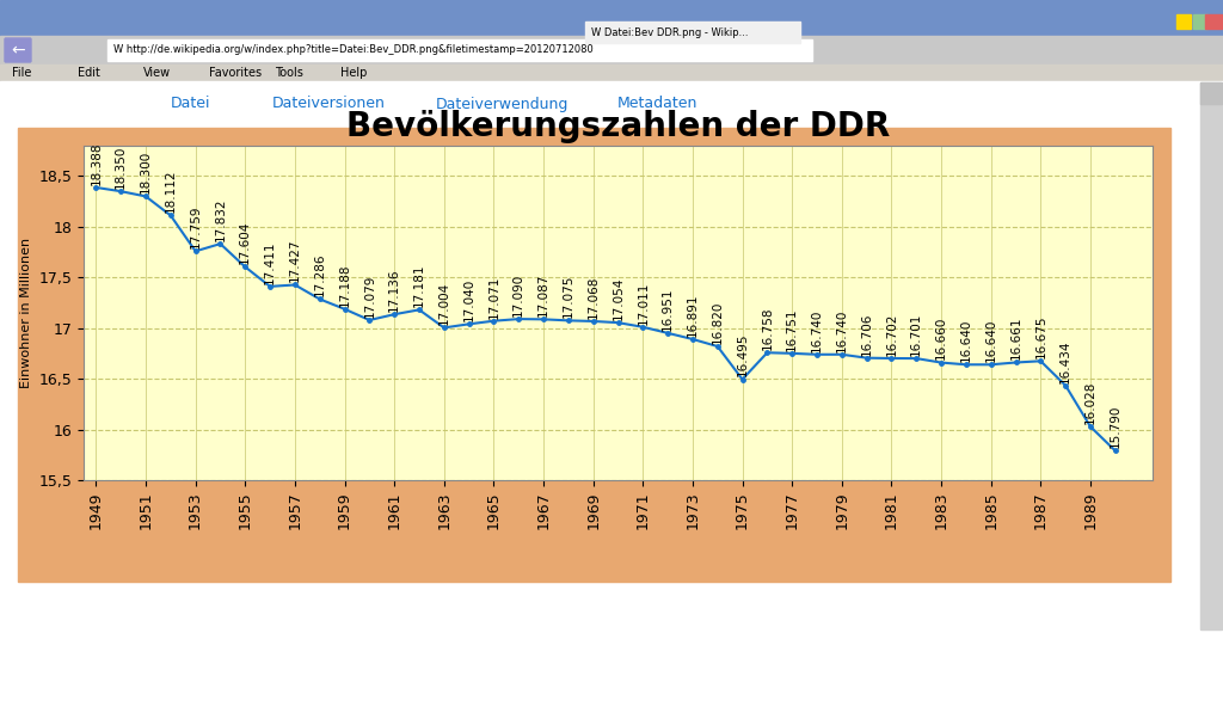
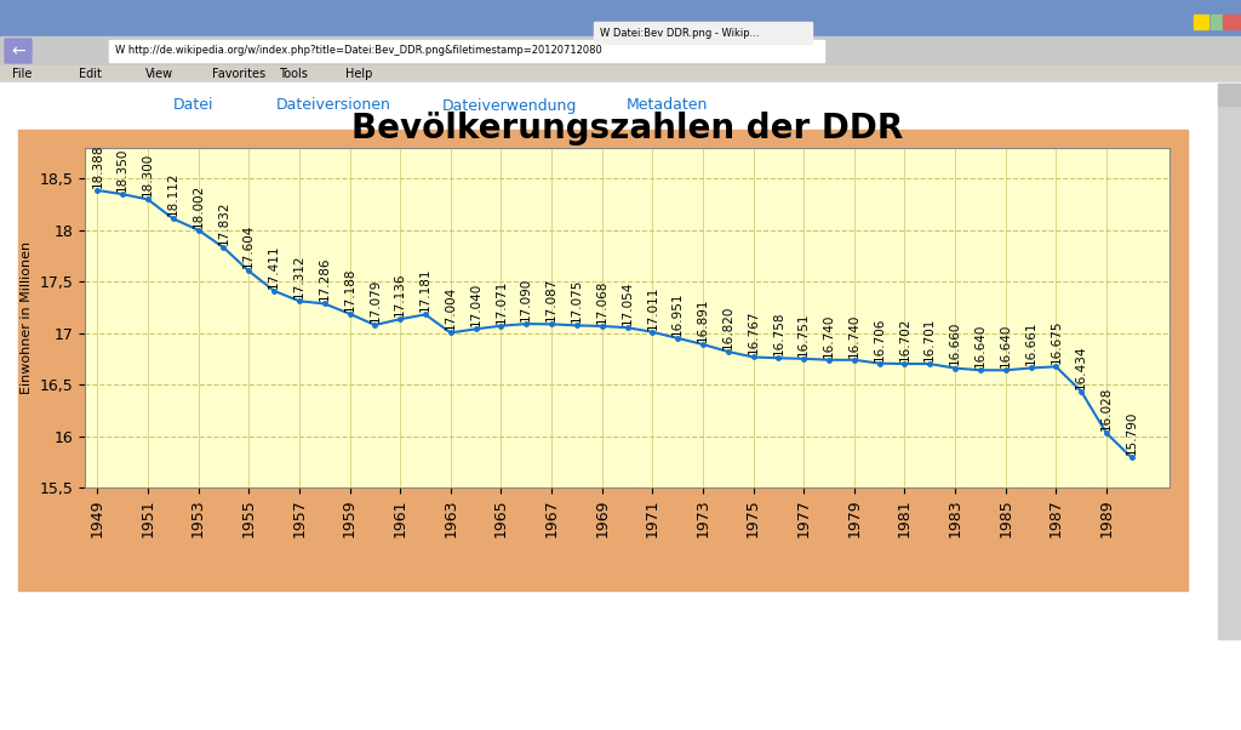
1953: 17.759 -> 18.002
1957: 17.427 -> 17.312
1975: 16.495 -> 16.767
